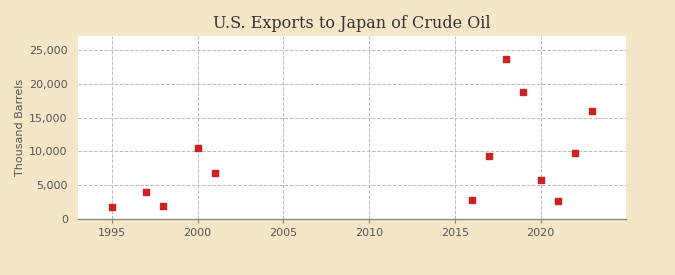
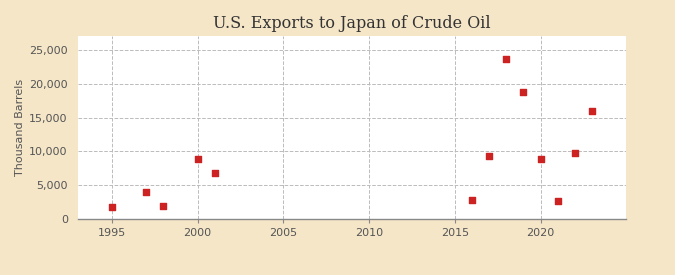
2000: 10,500 -> 8,800
2020: 5,800 -> 8,800
